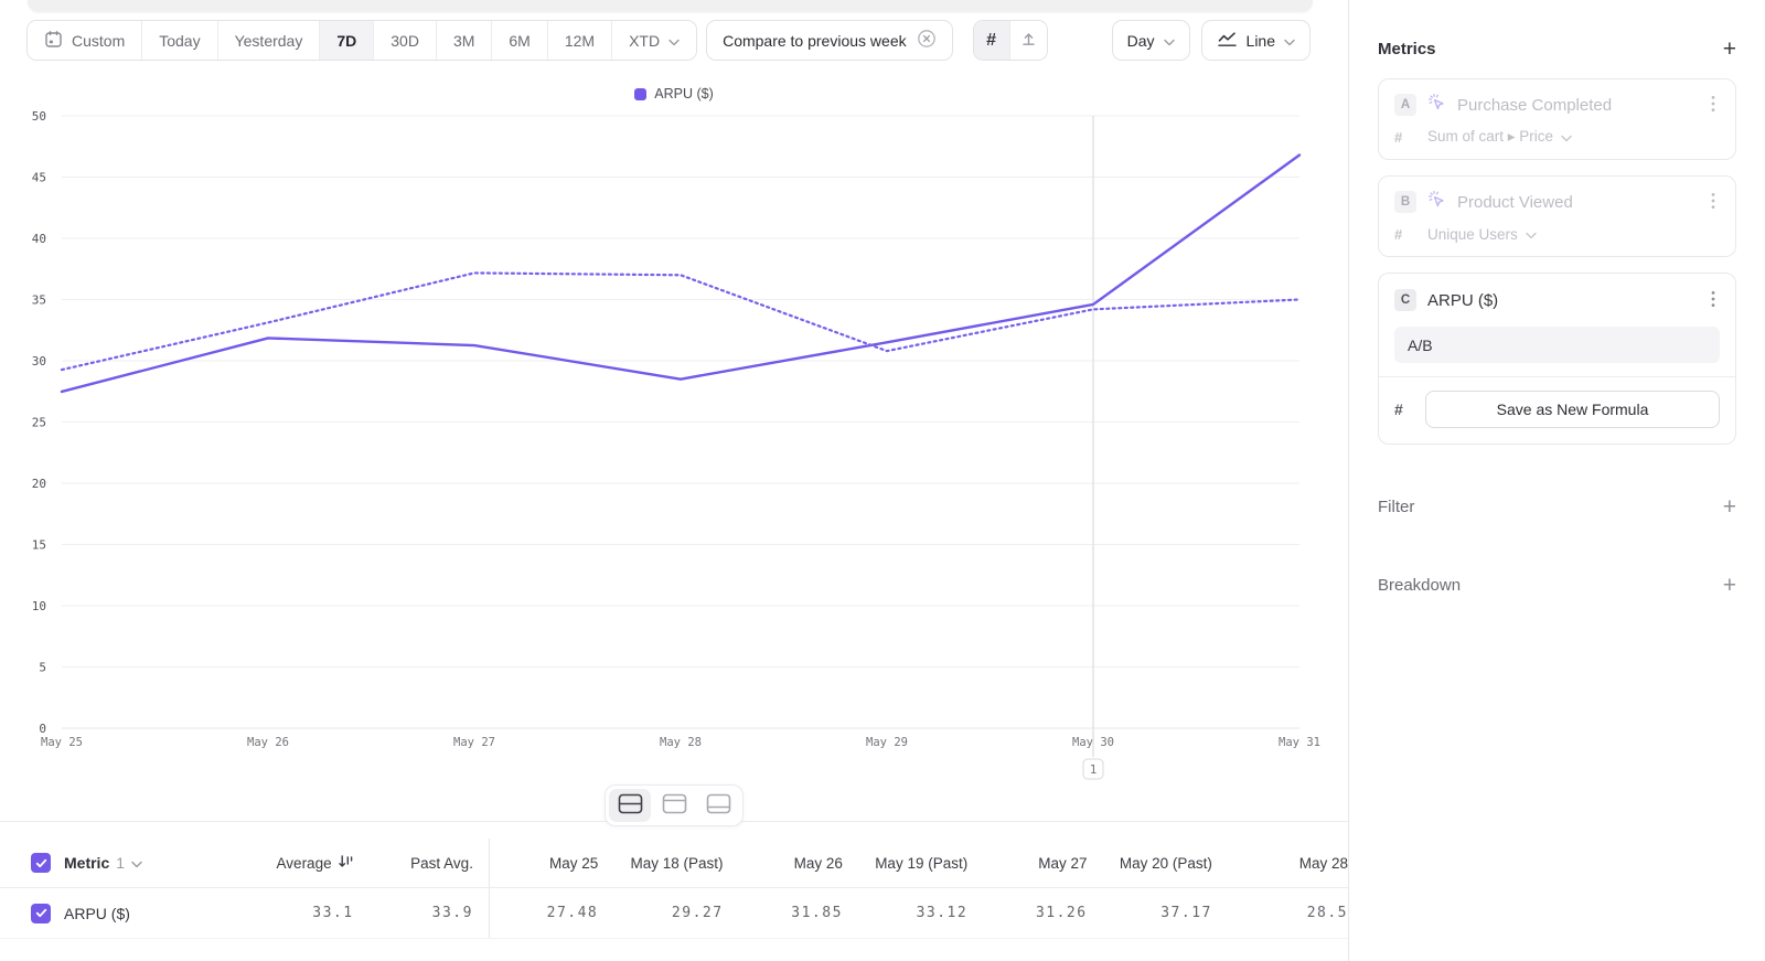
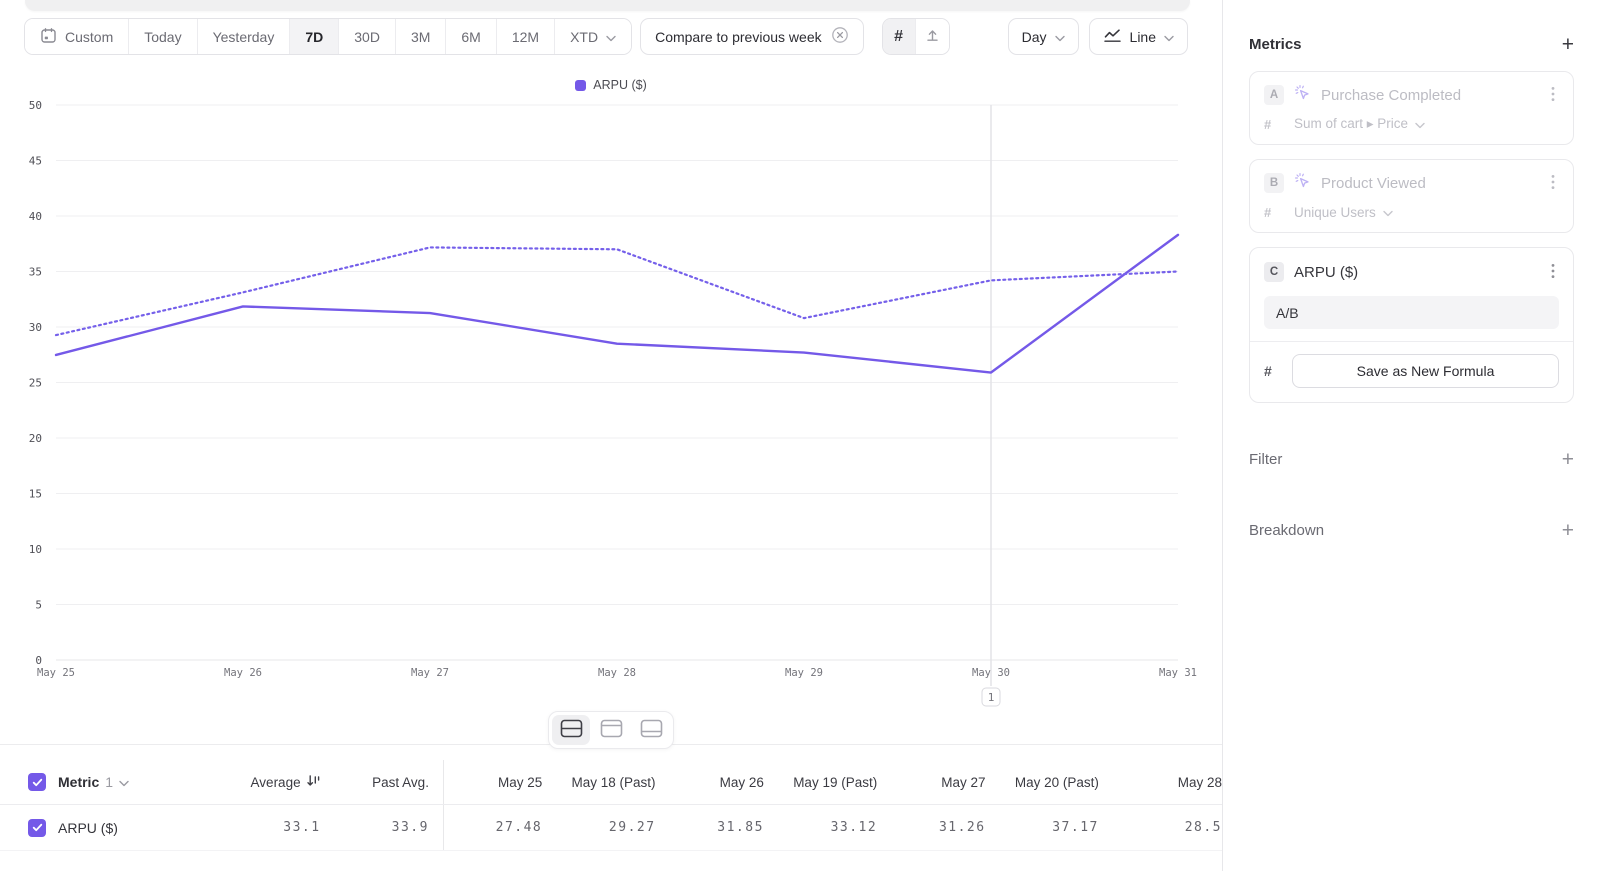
ARPU ($)/May 29: 31.5 -> 27.7
ARPU ($)/May 30: 34.6 -> 25.9
ARPU ($)/May 31: 46.8 -> 38.3
